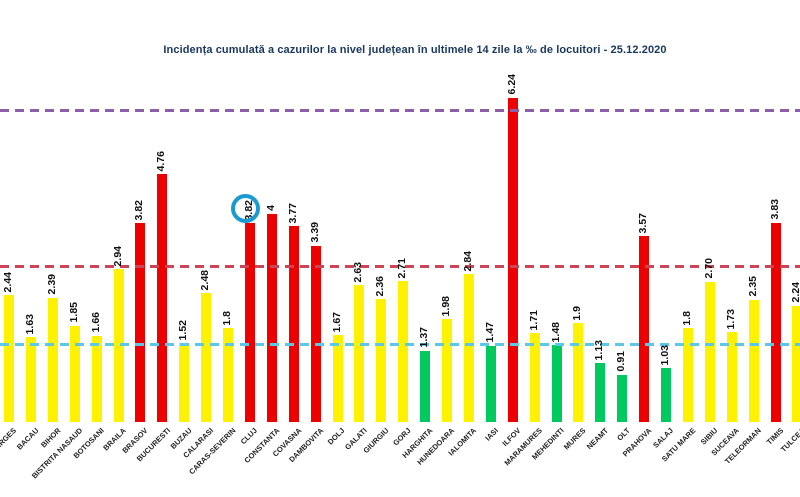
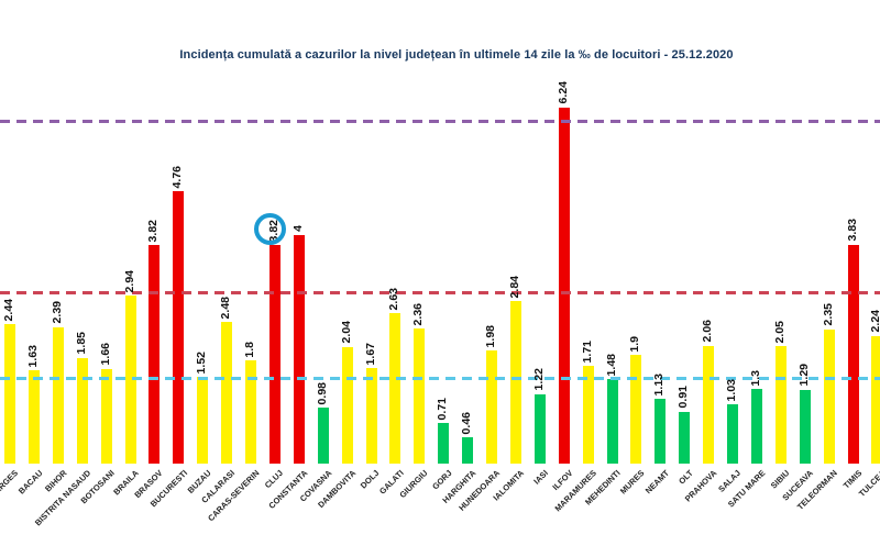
COVASNA: 3.77 -> 0.98
DAMBOVITA: 3.39 -> 2.04
GORJ: 2.71 -> 0.71
HARGHITA: 1.37 -> 0.46
IASI: 1.47 -> 1.22
PRAHOVA: 3.57 -> 2.06
SATU MARE: 1.8 -> 1.3
SIBIU: 2.70 -> 2.05
SUCEAVA: 1.73 -> 1.29
